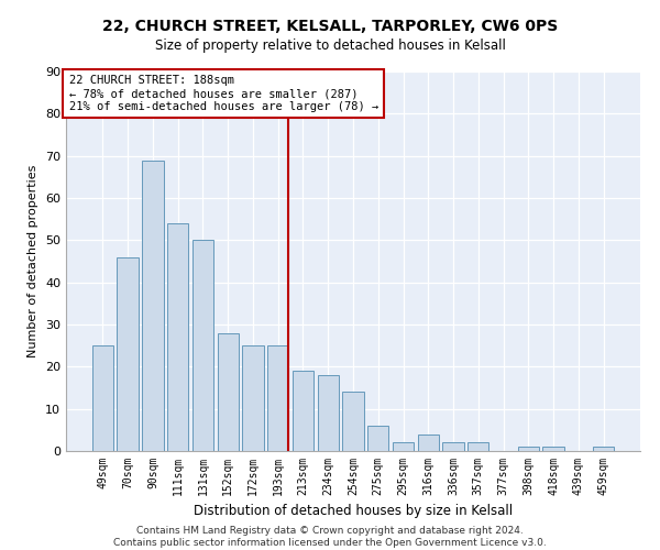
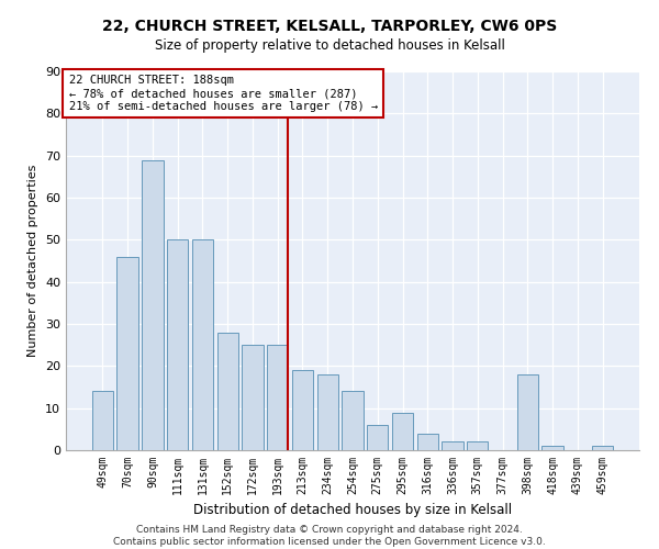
49sqm: 25 -> 14
111sqm: 54 -> 50
295sqm: 2 -> 9
398sqm: 1 -> 18
